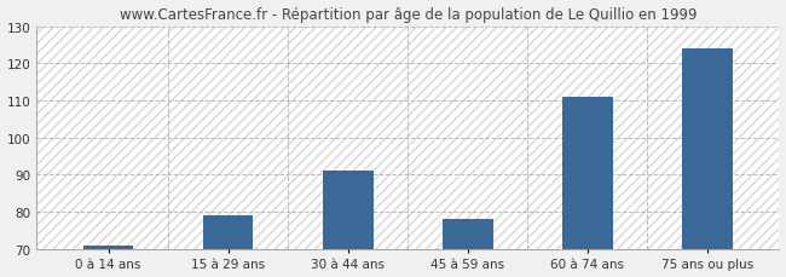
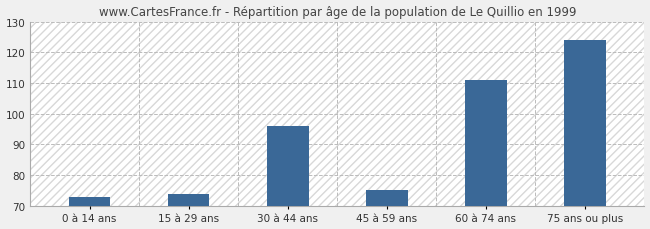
0 à 14 ans: 71 -> 73
15 à 29 ans: 79 -> 74
30 à 44 ans: 91 -> 96
45 à 59 ans: 78 -> 75
